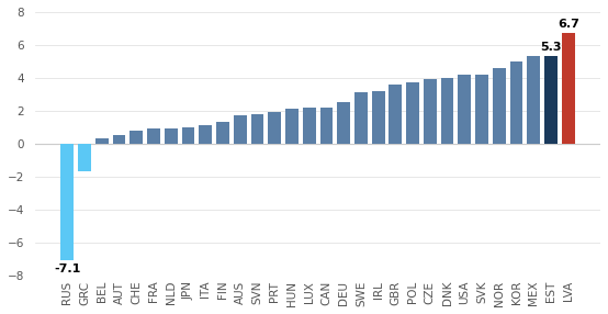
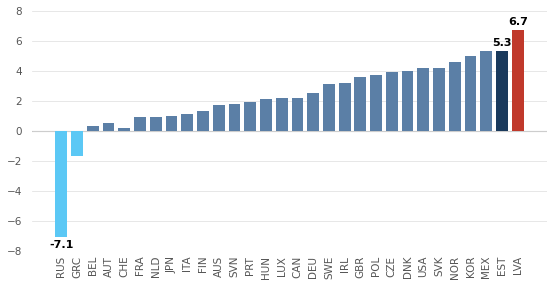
CHE: 0.8 -> 0.2
